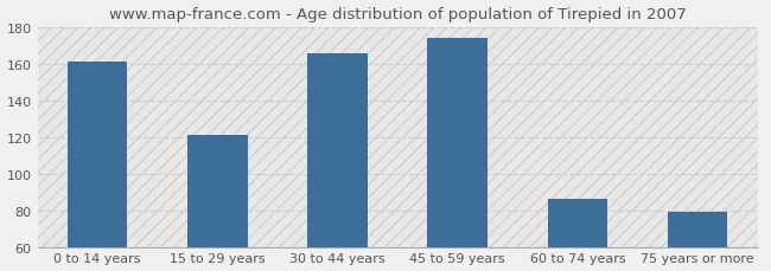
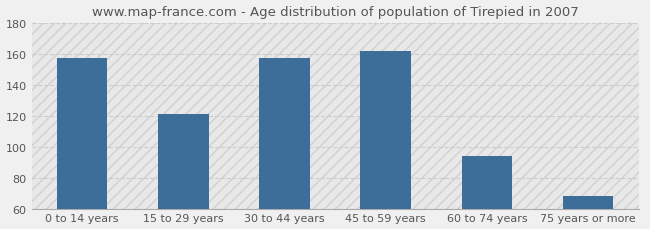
0 to 14 years: 161 -> 157
30 to 44 years: 166 -> 157
45 to 59 years: 174 -> 162
60 to 74 years: 86 -> 94
75 years or more: 79 -> 68
